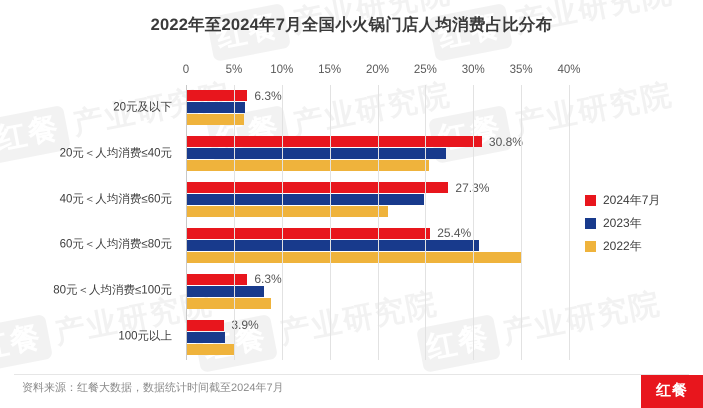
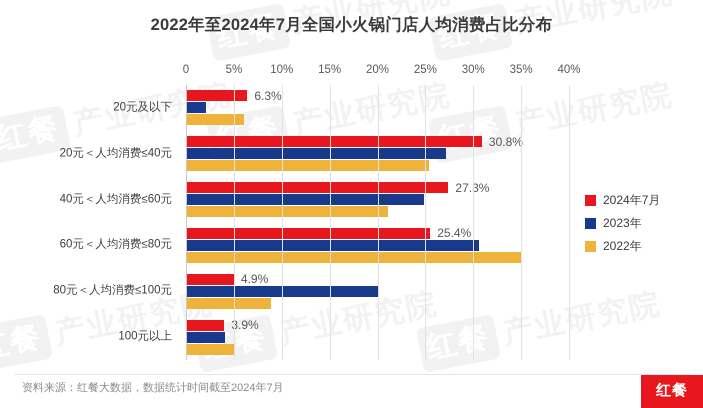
2023年/20元及以下: 6% -> 2%
2024年7月/80元＜人均消费≤100元: 6.3% -> 4.9%
2023年/80元＜人均消费≤100元: 8% -> 20%
